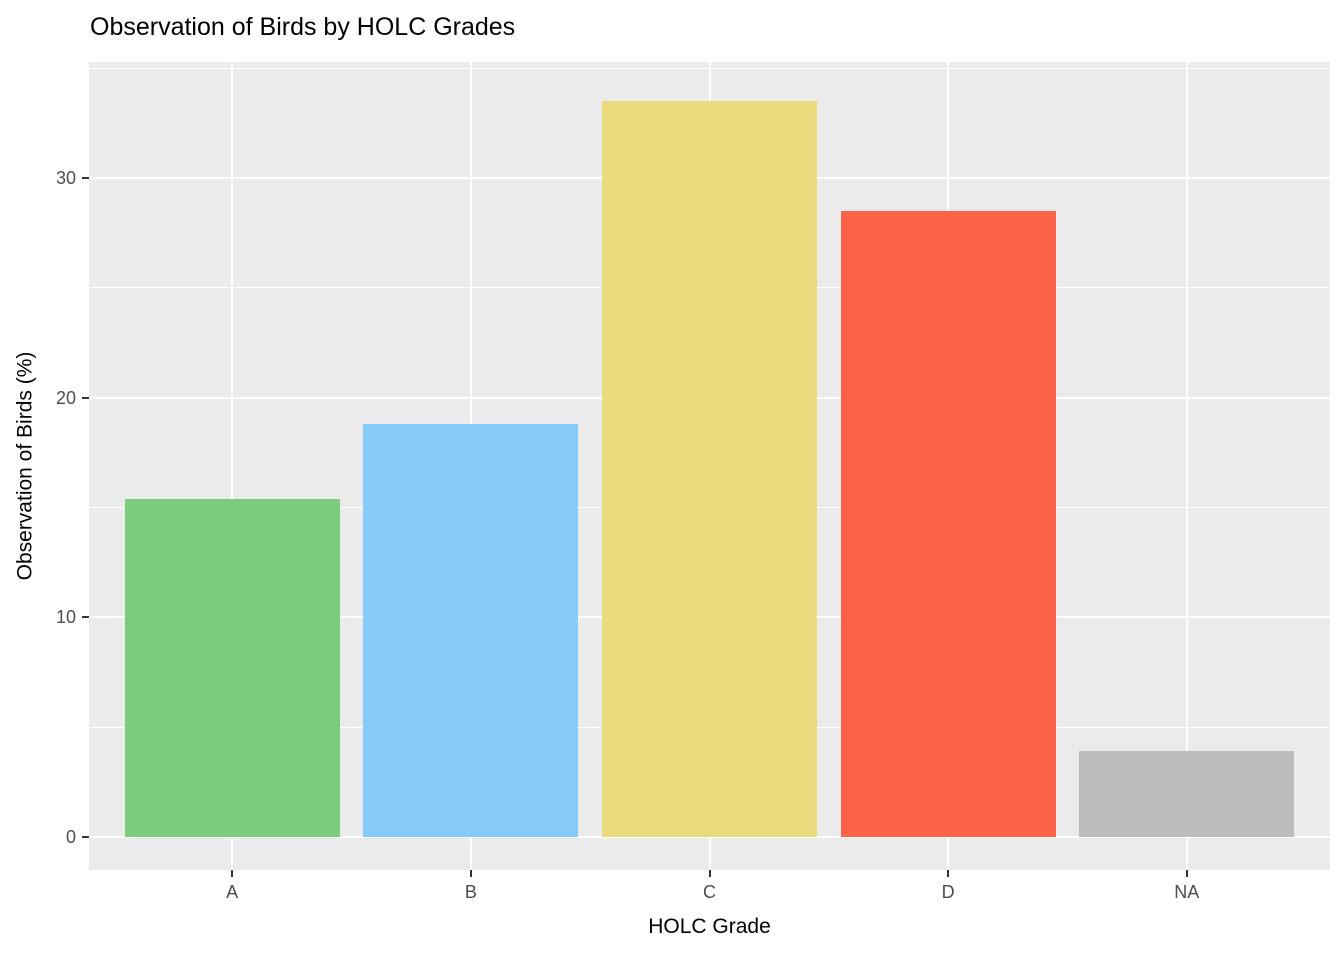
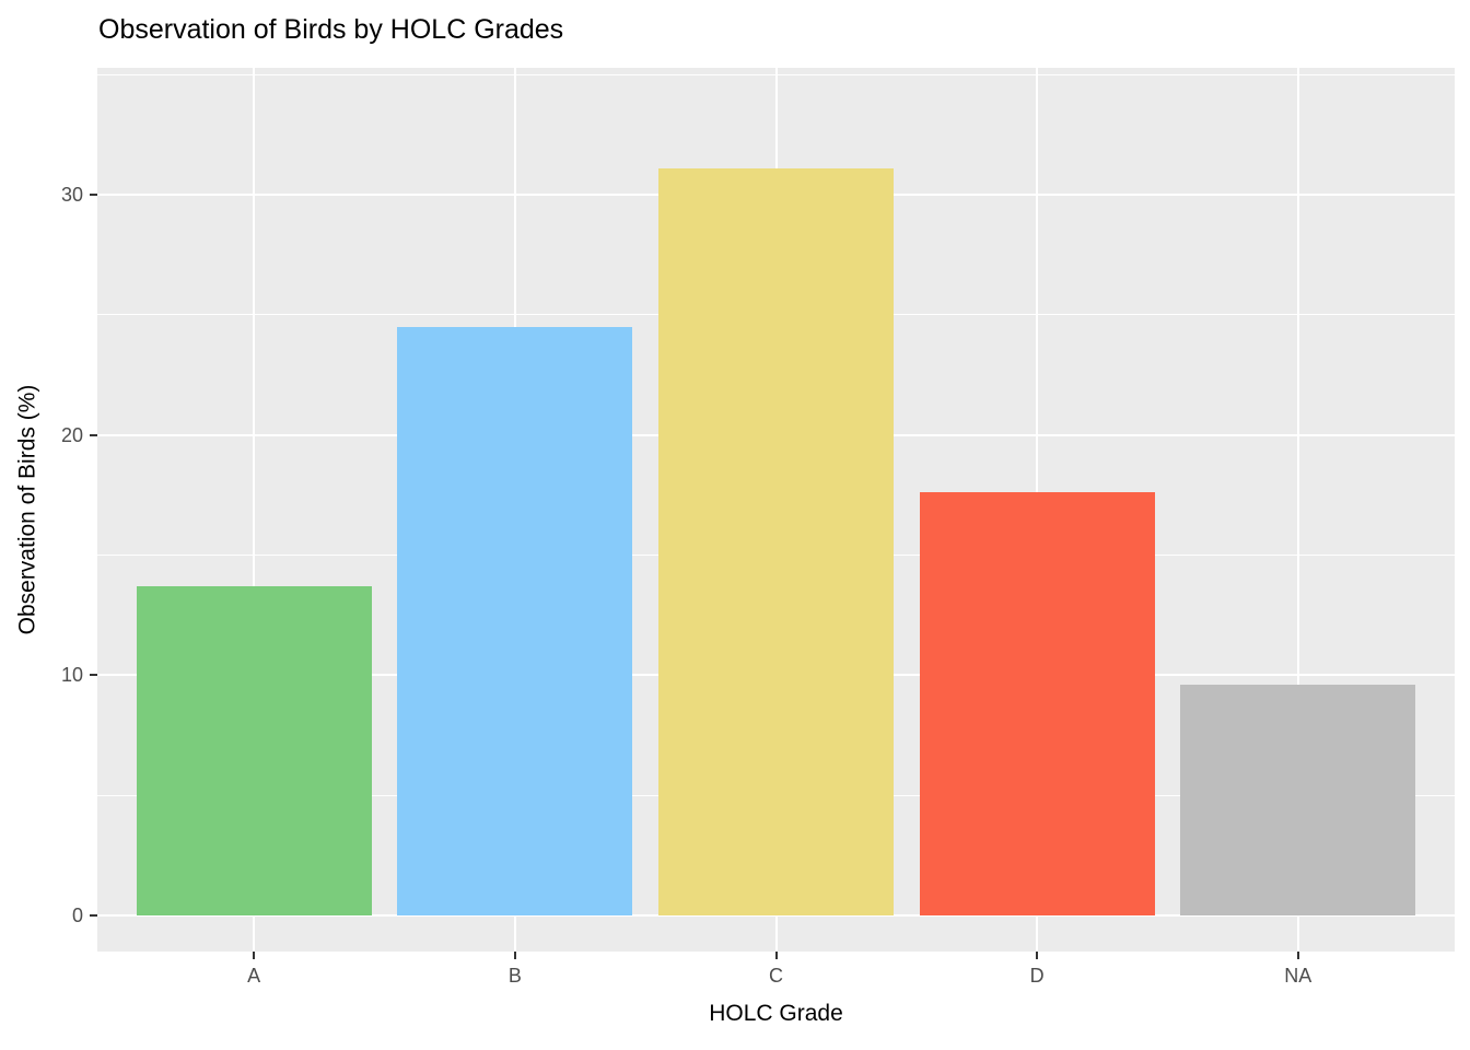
A: 15.4 -> 13.7
B: 18.8 -> 24.5
C: 33.5 -> 31.1
D: 28.5 -> 17.6
NA: 3.9 -> 9.6
